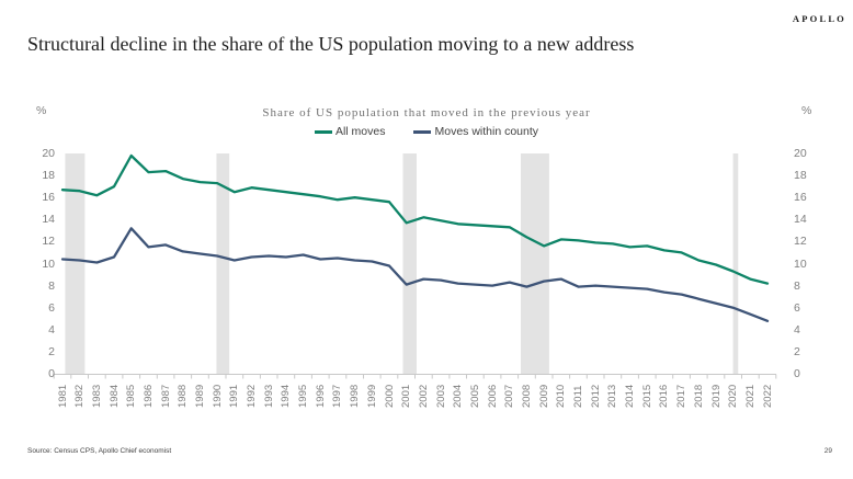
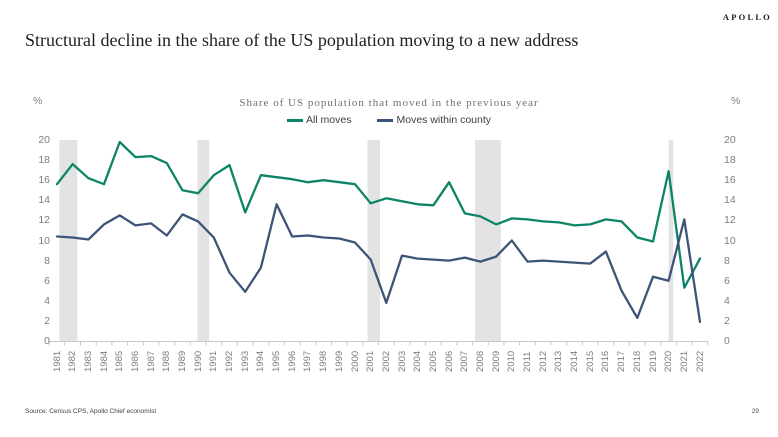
All moves/1981: 16.7 -> 15.6
All moves/1982: 16.6 -> 17.6
All moves/1984: 17.0 -> 15.6
Moves within county/1984: 10.6 -> 11.6
Moves within county/1985: 13.2 -> 12.5
Moves within county/1988: 11.1 -> 10.5
All moves/1989: 17.4 -> 15.0
Moves within county/1989: 10.9 -> 12.6
All moves/1990: 17.3 -> 14.7
Moves within county/1990: 10.7 -> 11.9
All moves/1992: 16.9 -> 17.5
Moves within county/1992: 10.6 -> 6.8
All moves/1993: 16.7 -> 12.8
Moves within county/1993: 10.7 -> 4.9
Moves within county/1994: 10.6 -> 7.3
Moves within county/1995: 10.8 -> 13.6
Moves within county/2002: 8.6 -> 3.8
All moves/2006: 13.4 -> 15.8
All moves/2007: 13.3 -> 12.7
Moves within county/2010: 8.6 -> 10.0
All moves/2016: 11.2 -> 12.1
Moves within county/2016: 7.4 -> 8.9
All moves/2017: 11.0 -> 11.9
Moves within county/2017: 7.2 -> 5.0
Moves within county/2018: 6.8 -> 2.3
All moves/2020: 9.3 -> 16.9
All moves/2021: 8.6 -> 5.3
Moves within county/2021: 5.4 -> 12.1
Moves within county/2022: 4.8 -> 1.9
